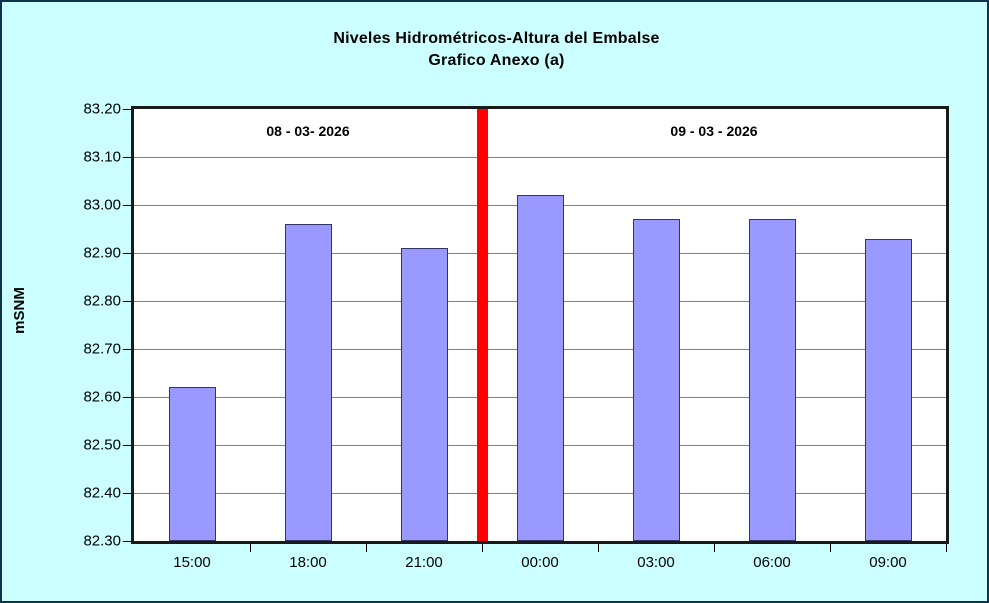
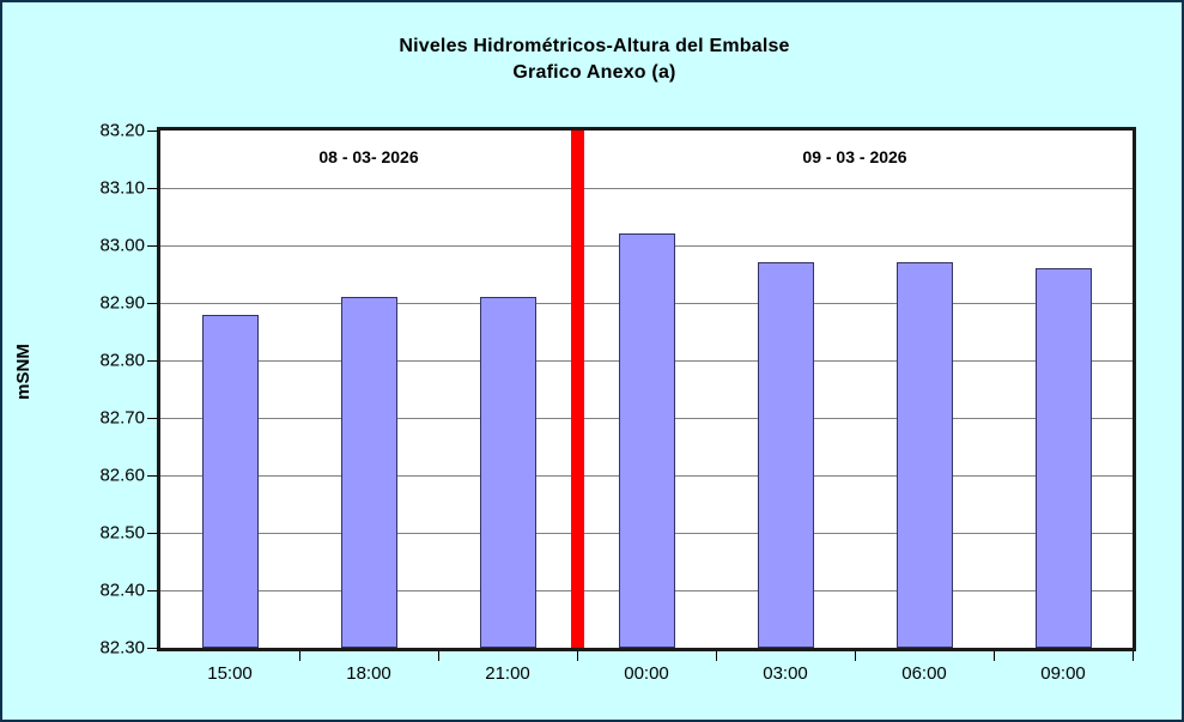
15:00: 82.62 -> 82.88
18:00: 82.96 -> 82.91
09:00: 82.93 -> 82.96
